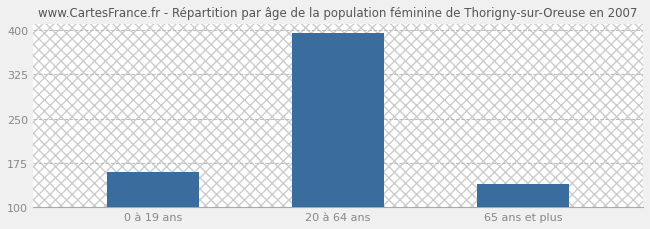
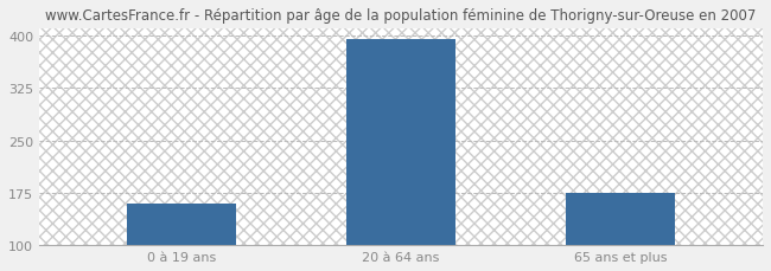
65 ans et plus: 140 -> 175
